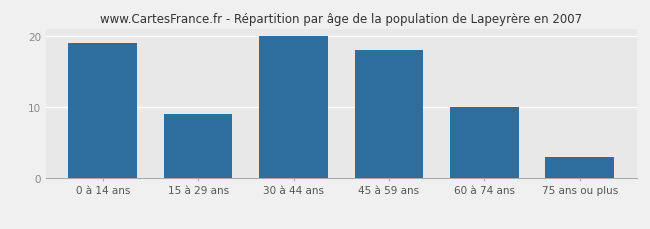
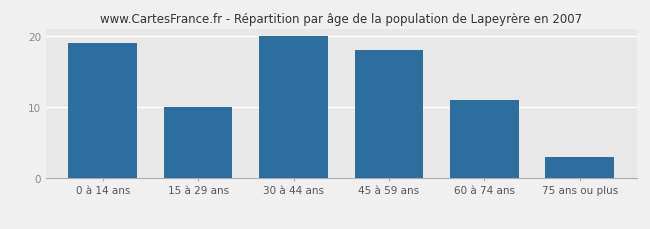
15 à 29 ans: 9 -> 10
60 à 74 ans: 10 -> 11
